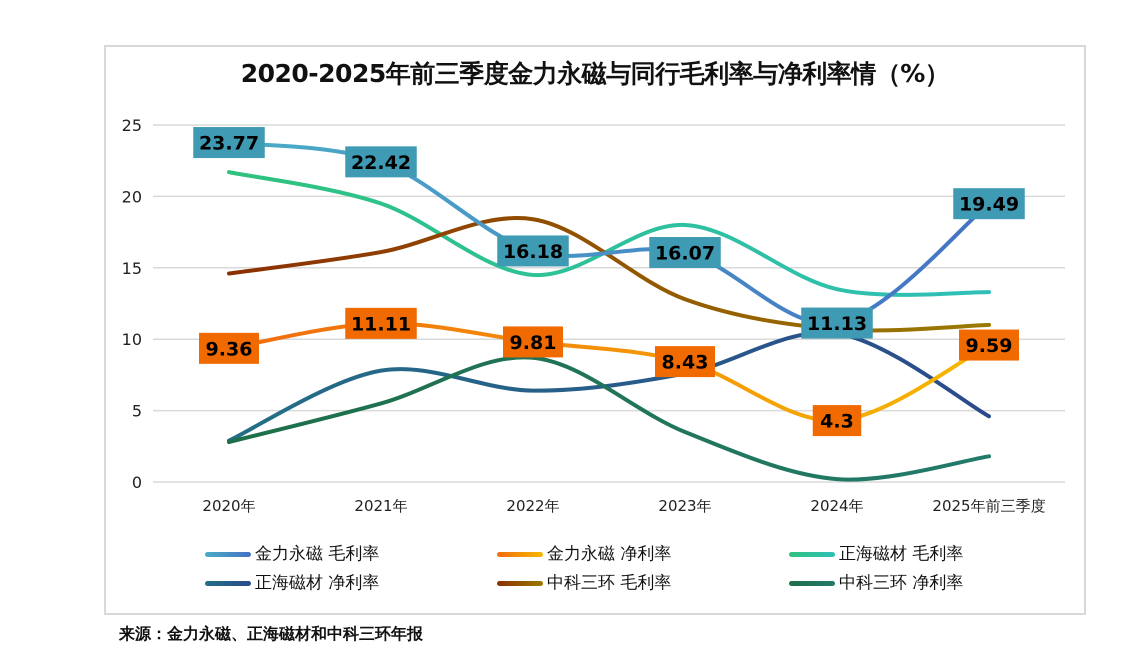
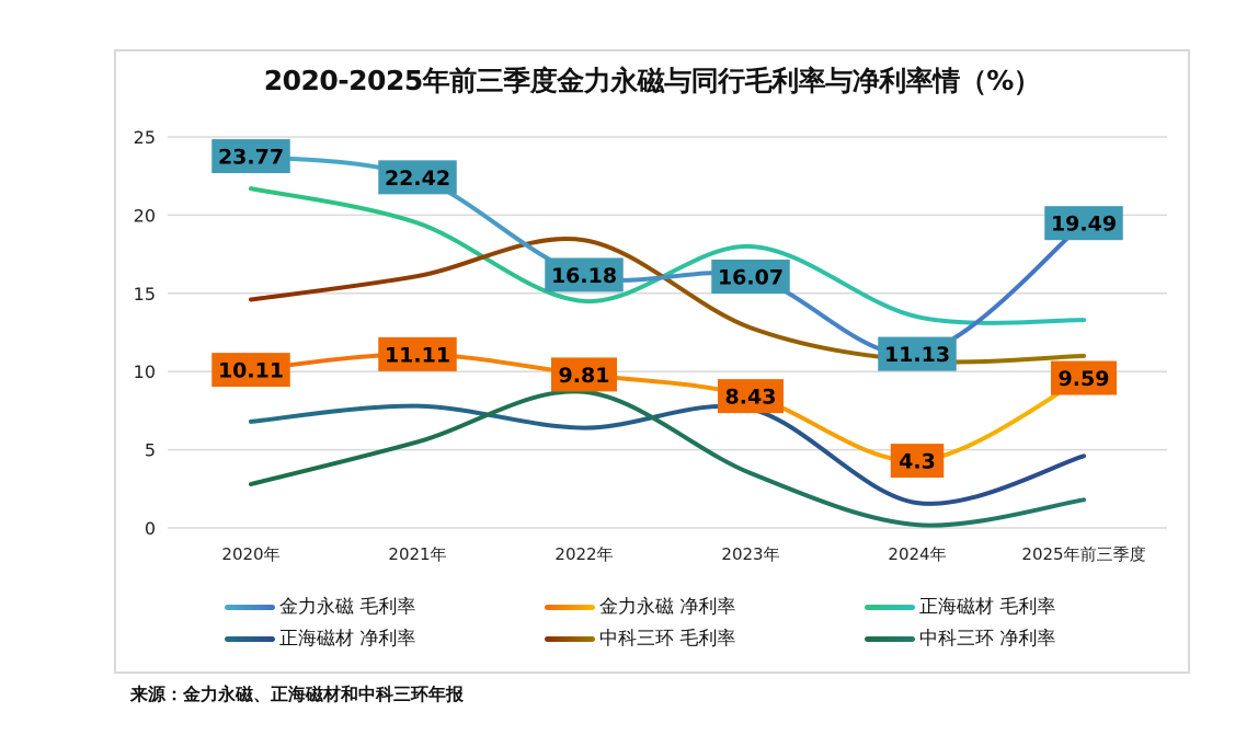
金力永磁 净利率/2020年: 9.36 -> 10.11
正海磁材 净利率/2020年: 2.9 -> 6.8
正海磁材 净利率/2024年: 10.4 -> 1.6
